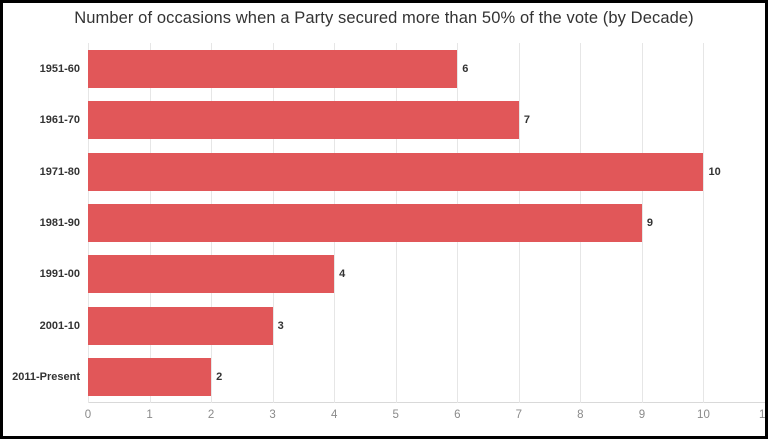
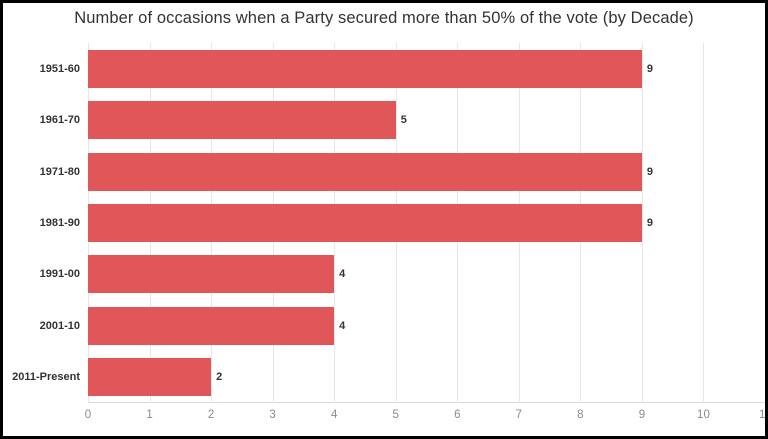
1951-60: 6 -> 9
1961-70: 7 -> 5
1971-80: 10 -> 9
2001-10: 3 -> 4
